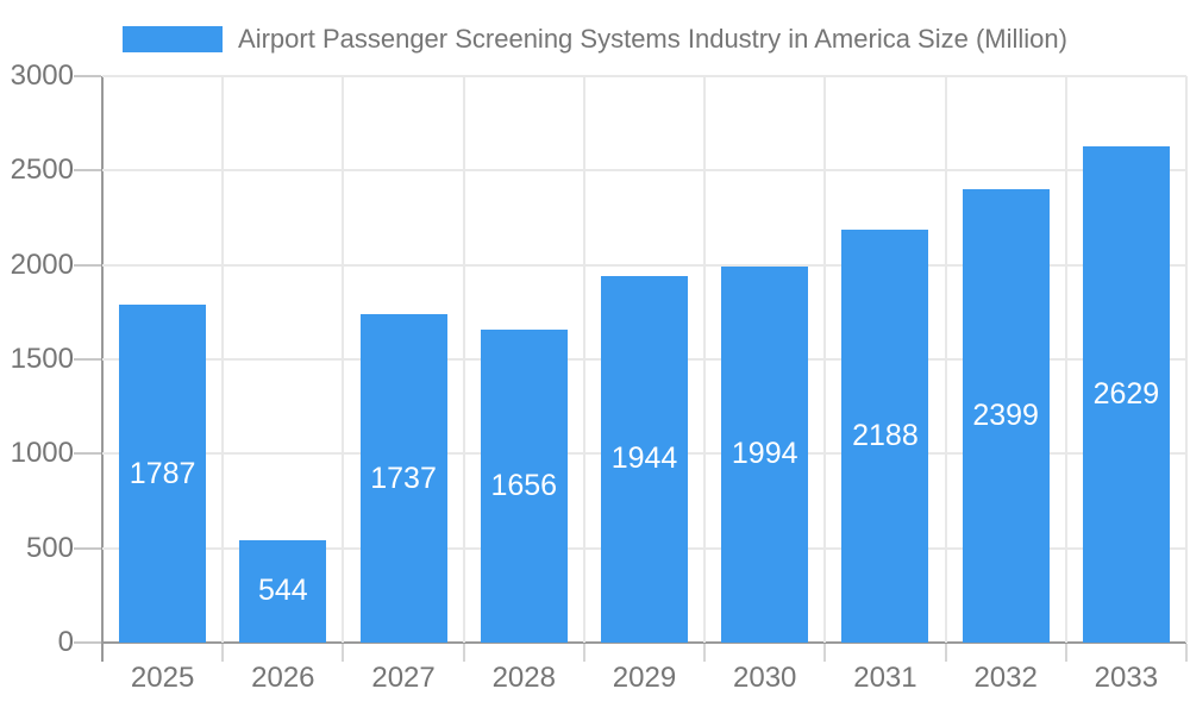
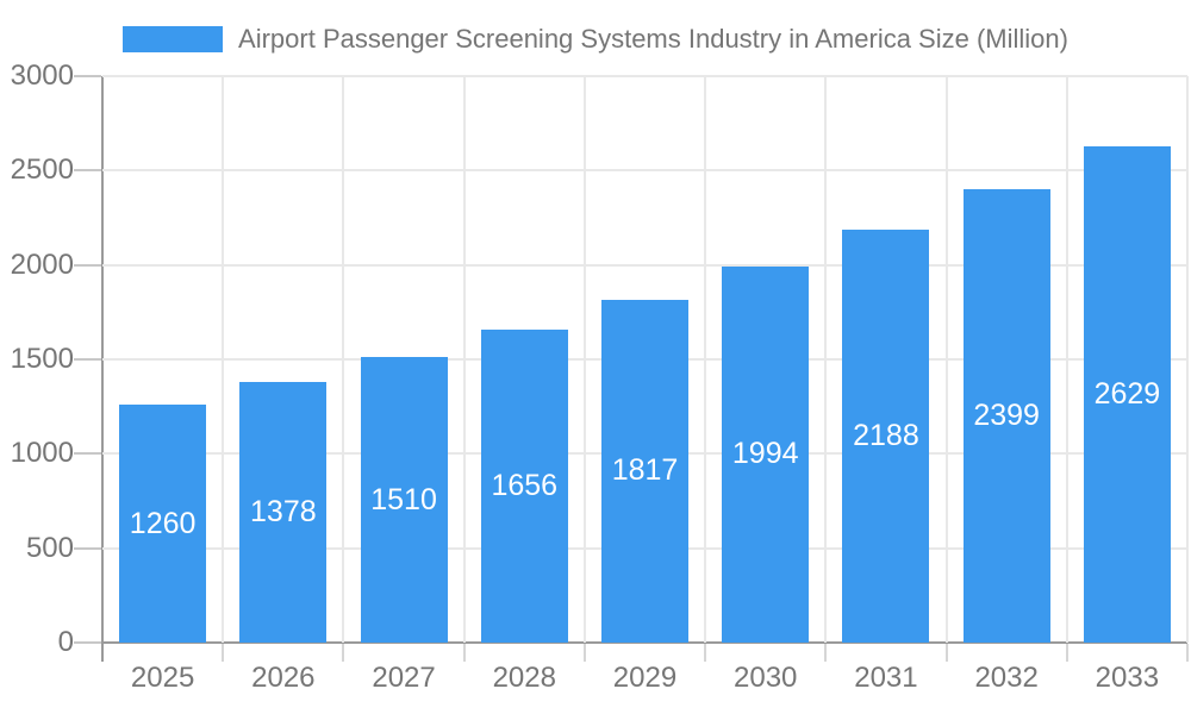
2025: 1787 -> 1260
2026: 544 -> 1378
2027: 1737 -> 1510
2029: 1944 -> 1817
